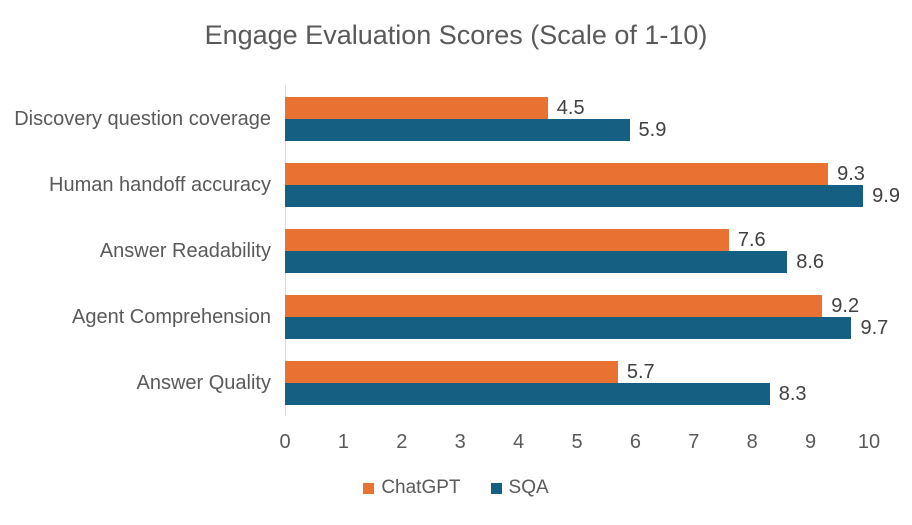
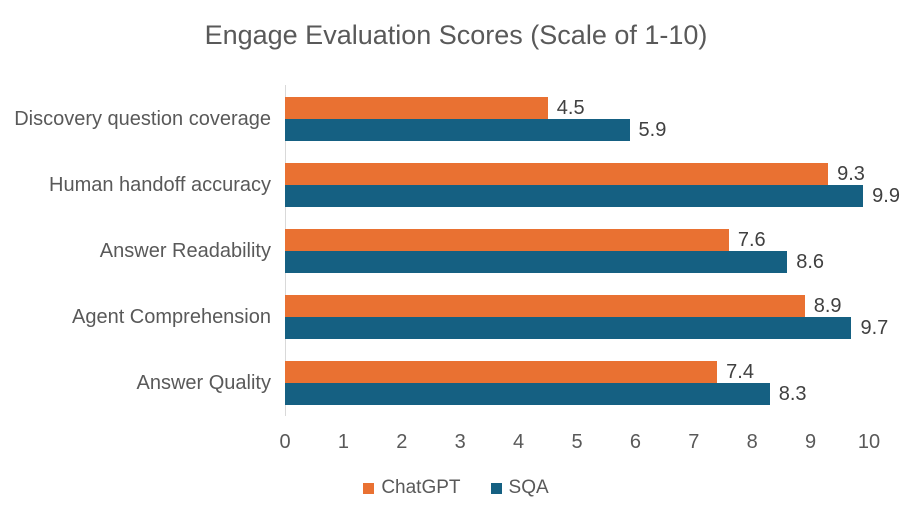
ChatGPT/Agent Comprehension: 9.2 -> 8.9
ChatGPT/Answer Quality: 5.7 -> 7.4
